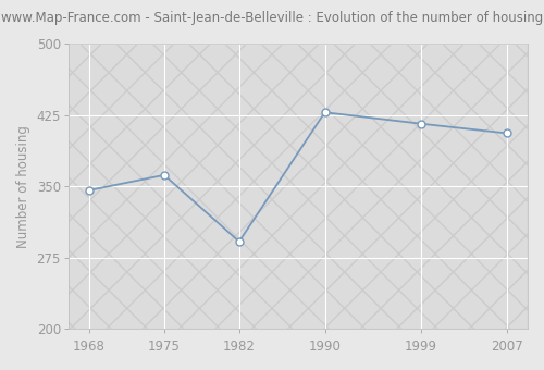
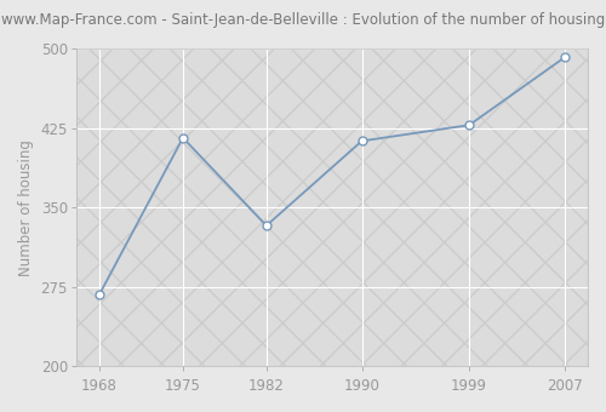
1968: 346 -> 268
1975: 362 -> 416
1982: 292 -> 333
1990: 428 -> 413
1999: 416 -> 428
2007: 406 -> 492
